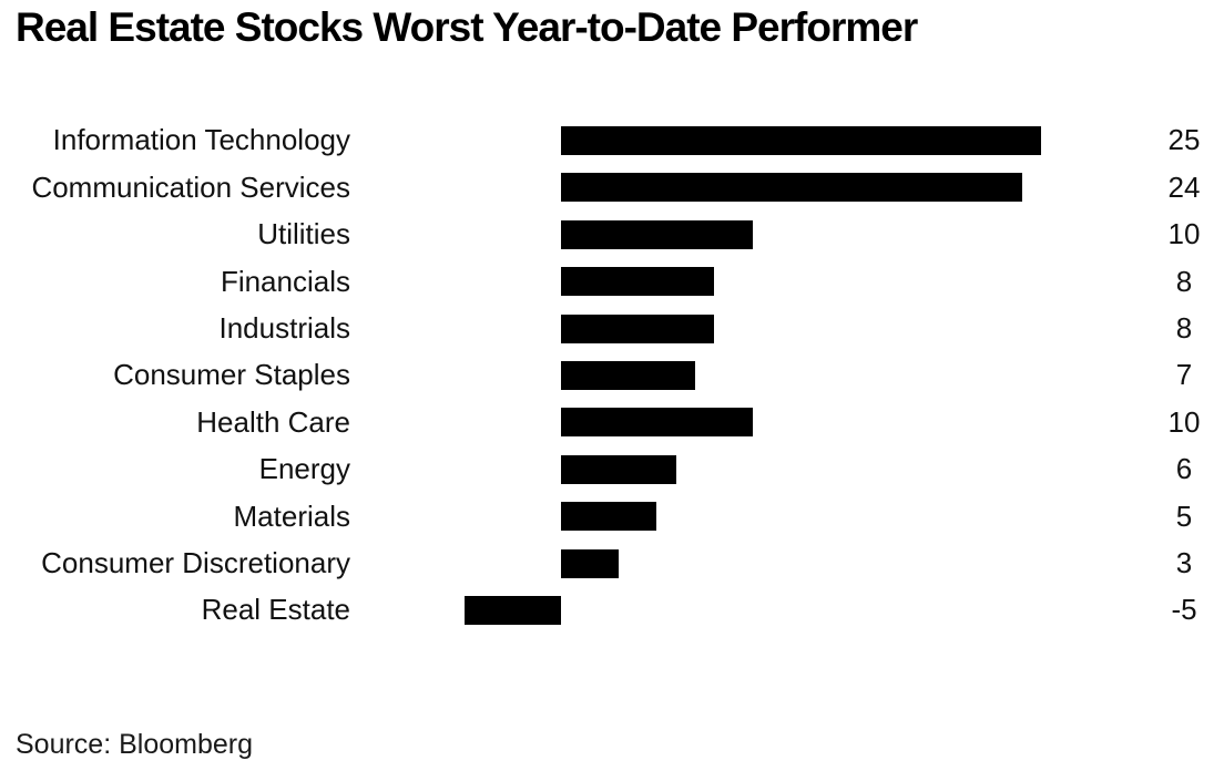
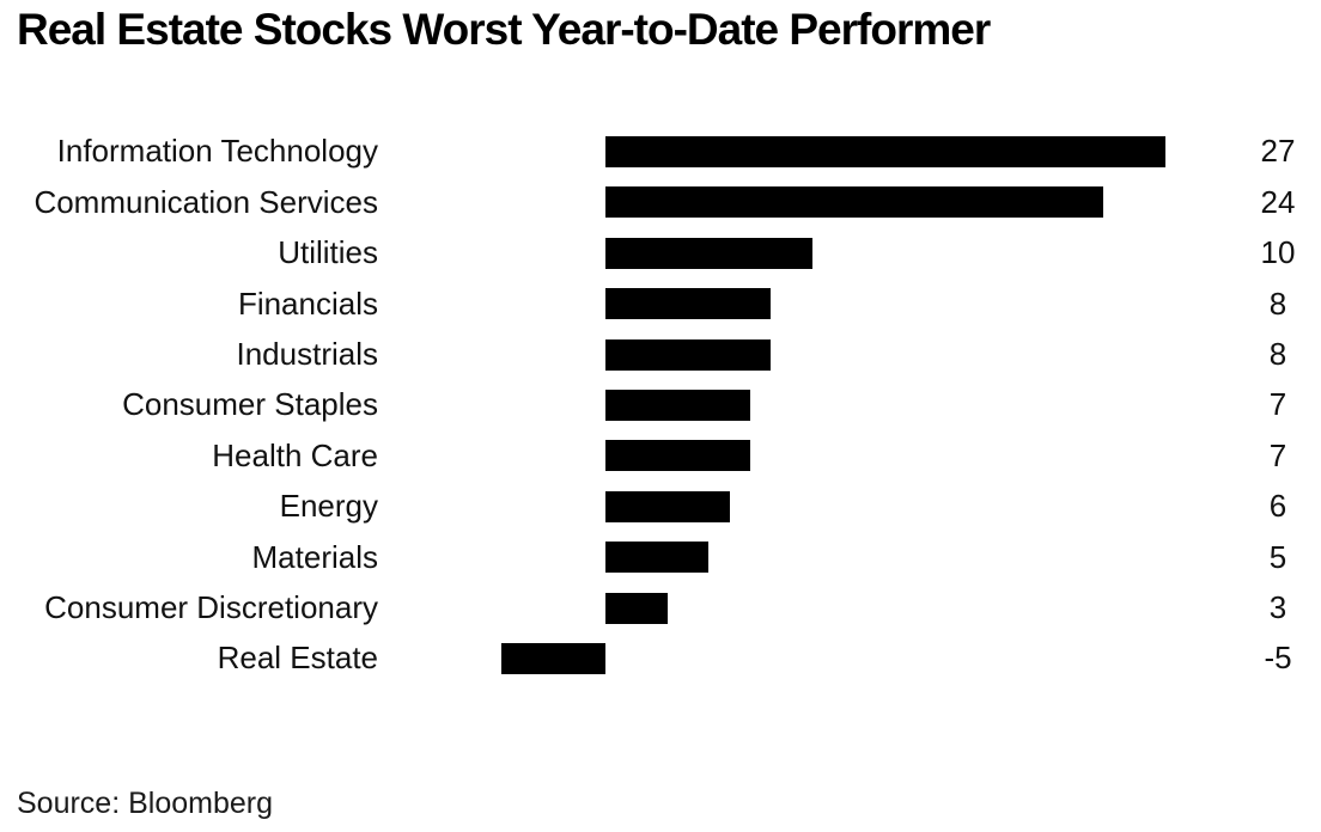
Information Technology: 25 -> 27
Health Care: 10 -> 7
